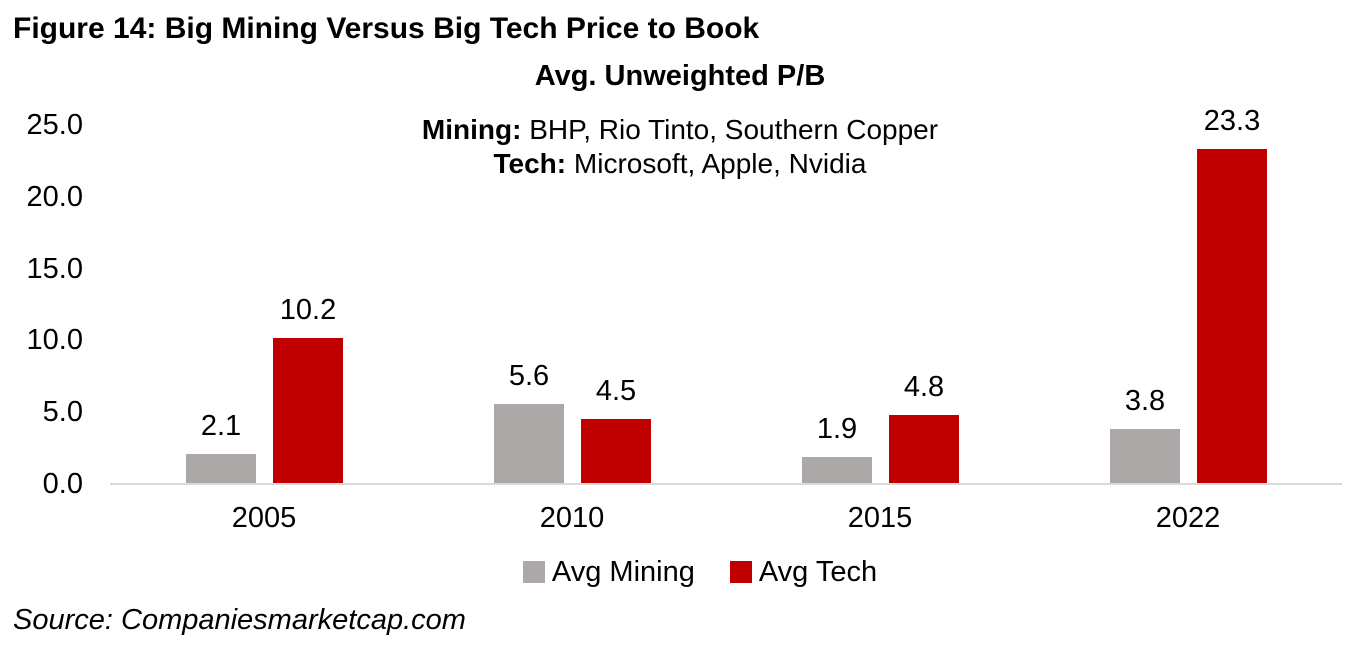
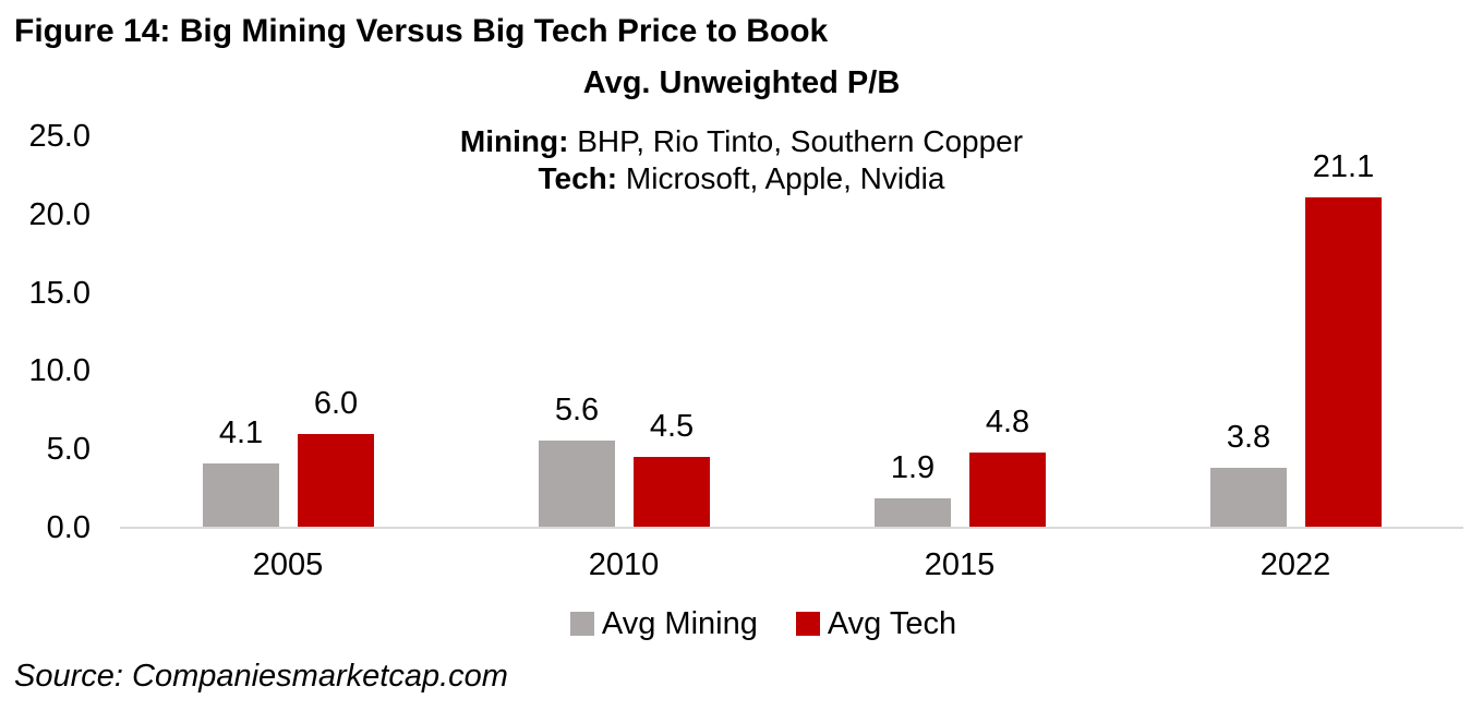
Avg Mining/2005: 2.1 -> 4.1
Avg Tech/2005: 10.2 -> 6.0
Avg Tech/2022: 23.3 -> 21.1
